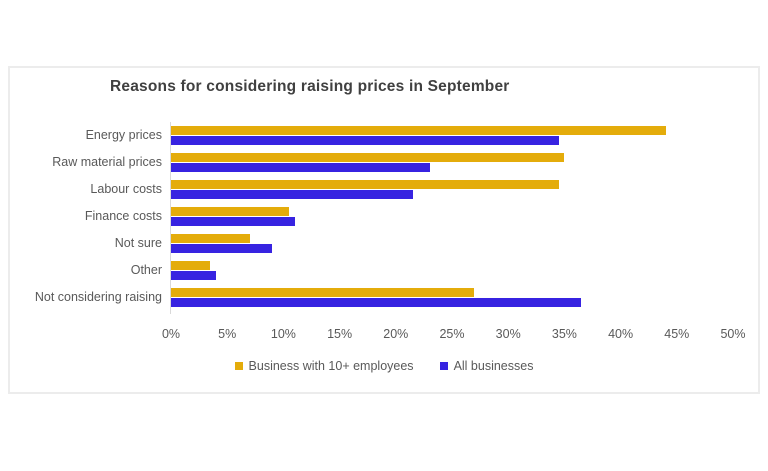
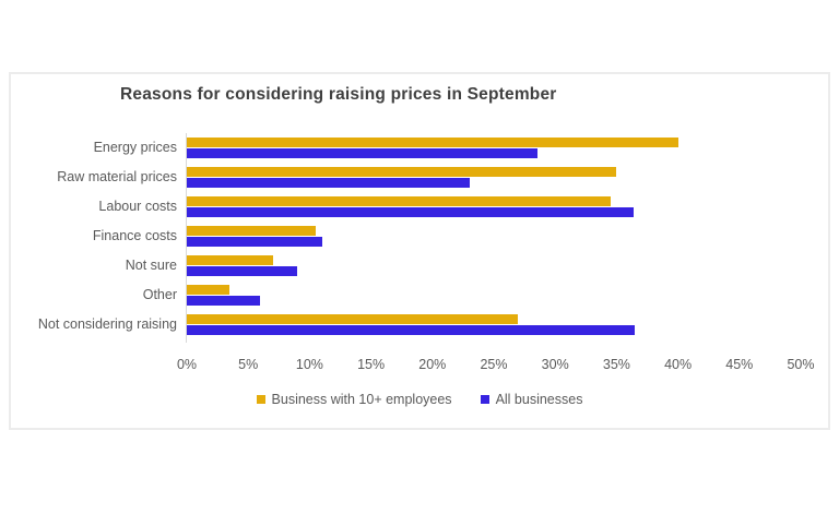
Business with 10+ employees/Energy prices: 44.0% -> 40.0%
All businesses/Energy prices: 34.5% -> 28.6%
All businesses/Labour costs: 21.5% -> 36.4%
All businesses/Other: 4.0% -> 6.0%
